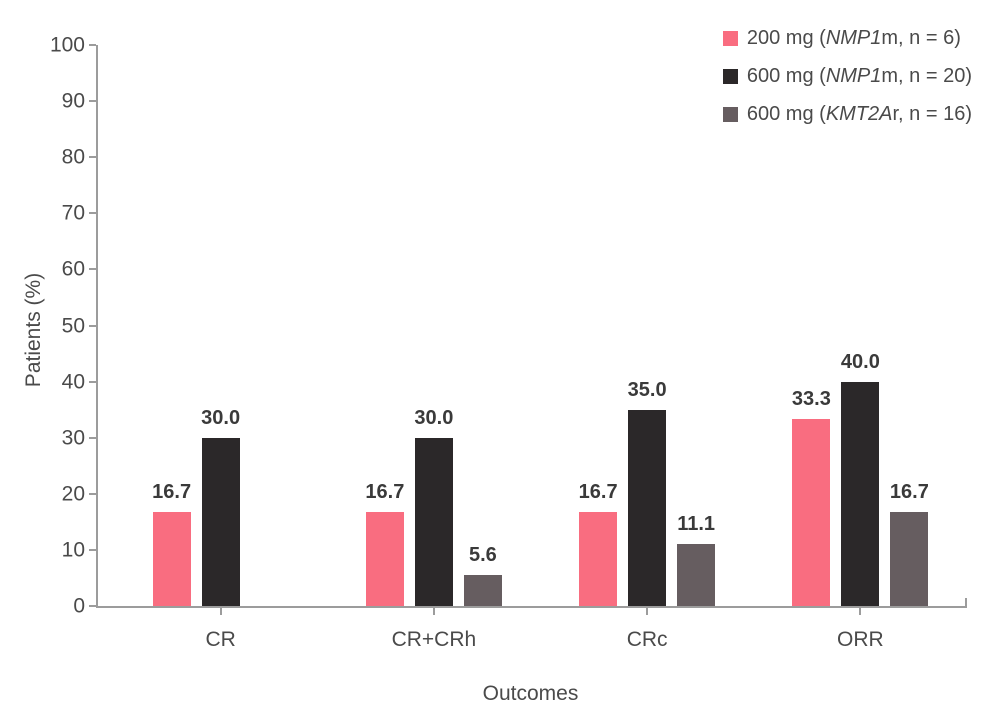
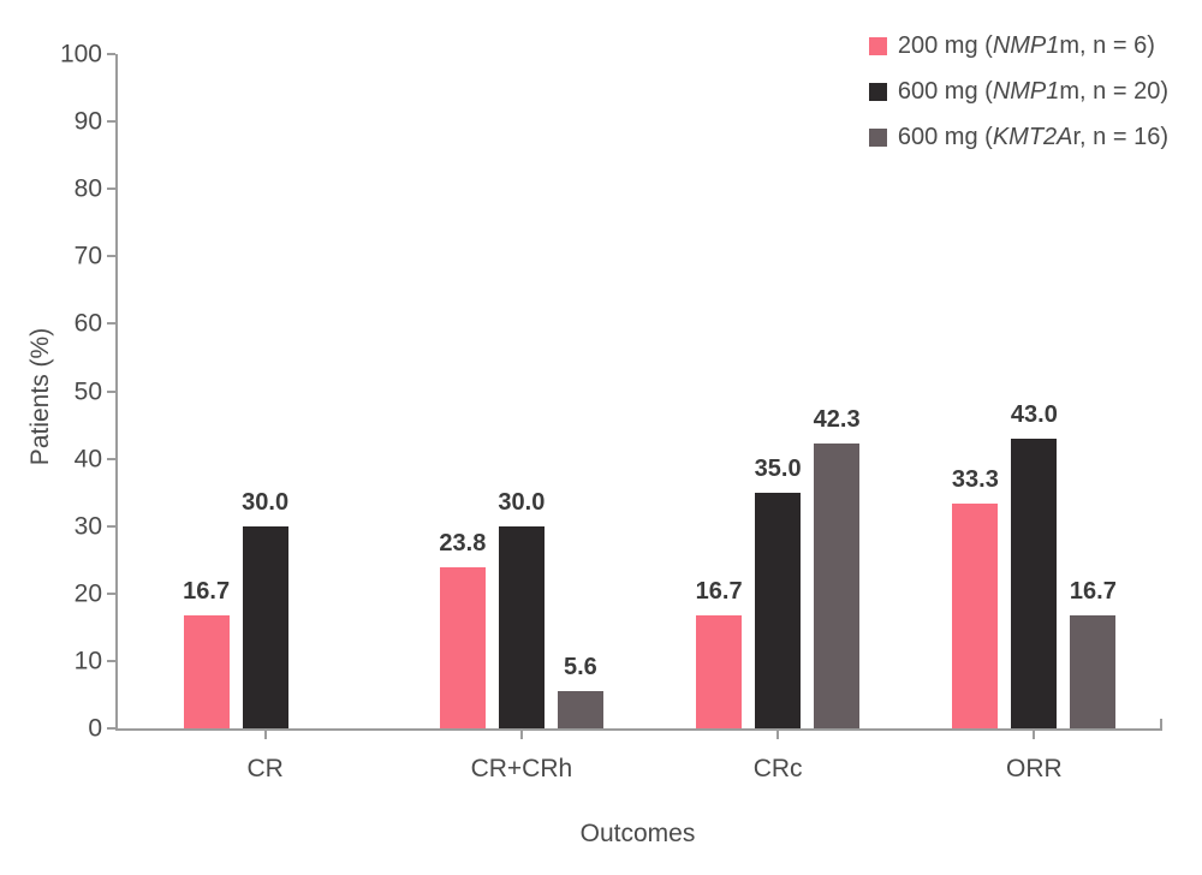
200 mg (NMP1m, n = 6)/CR+CRh: 16.7 -> 23.8
600 mg (KMT2Ar, n = 16)/CRc: 11.1 -> 42.3
600 mg (NMP1m, n = 20)/ORR: 40.0 -> 43.0
